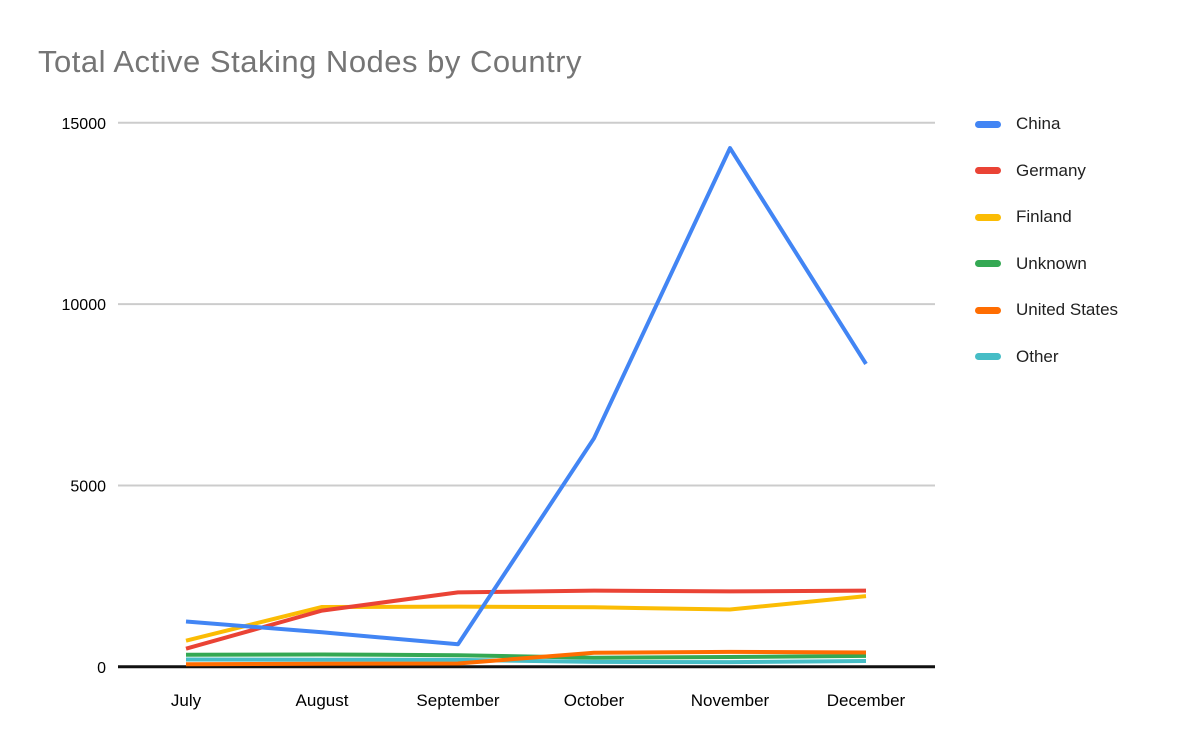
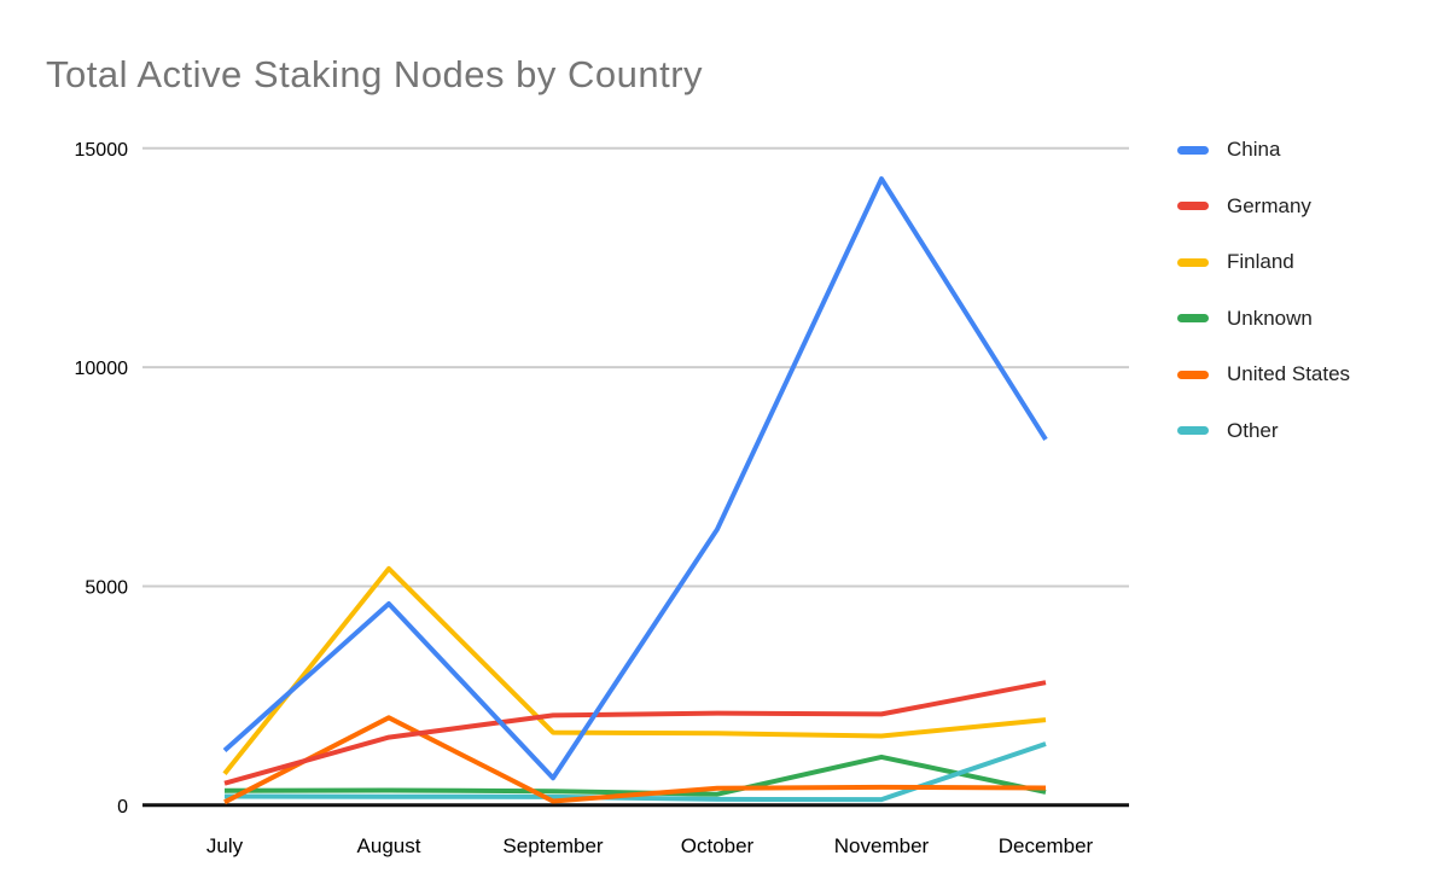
China/August: 1000 -> 4600
Finland/August: 1600 -> 5400
United States/August: 100 -> 2000
Unknown/November: 300 -> 1100
Germany/December: 2100 -> 2800
Other/December: 200 -> 1400
